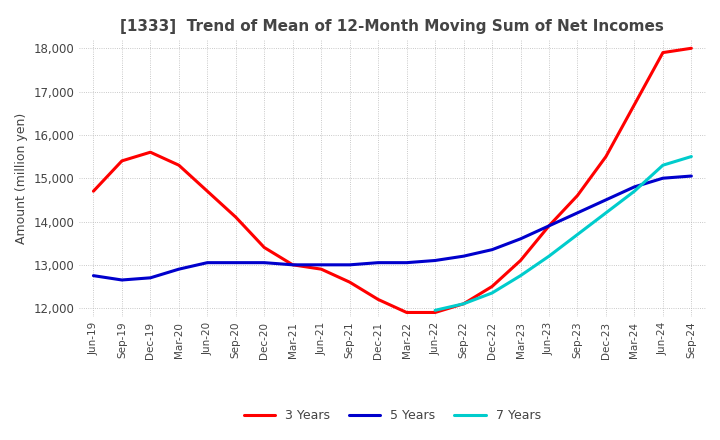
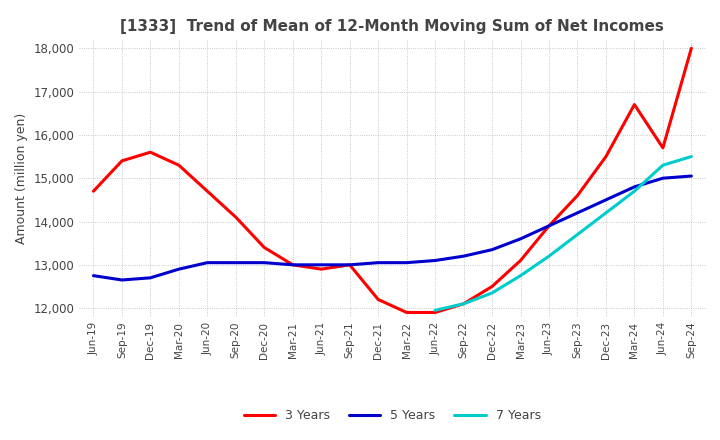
3 Years/Sep-21: 12,600 -> 13,000
3 Years/Jun-24: 17,900 -> 15,700
